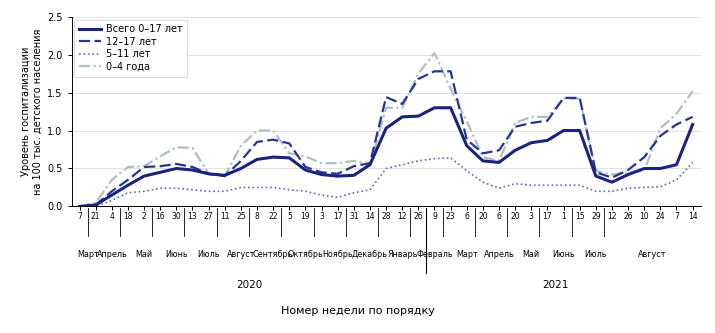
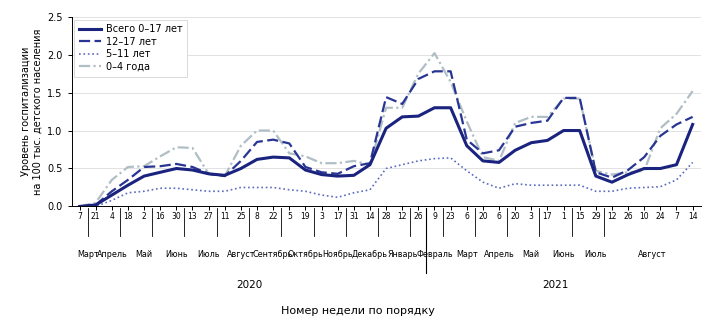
0–4 года/23: 1.55 -> 1.64
